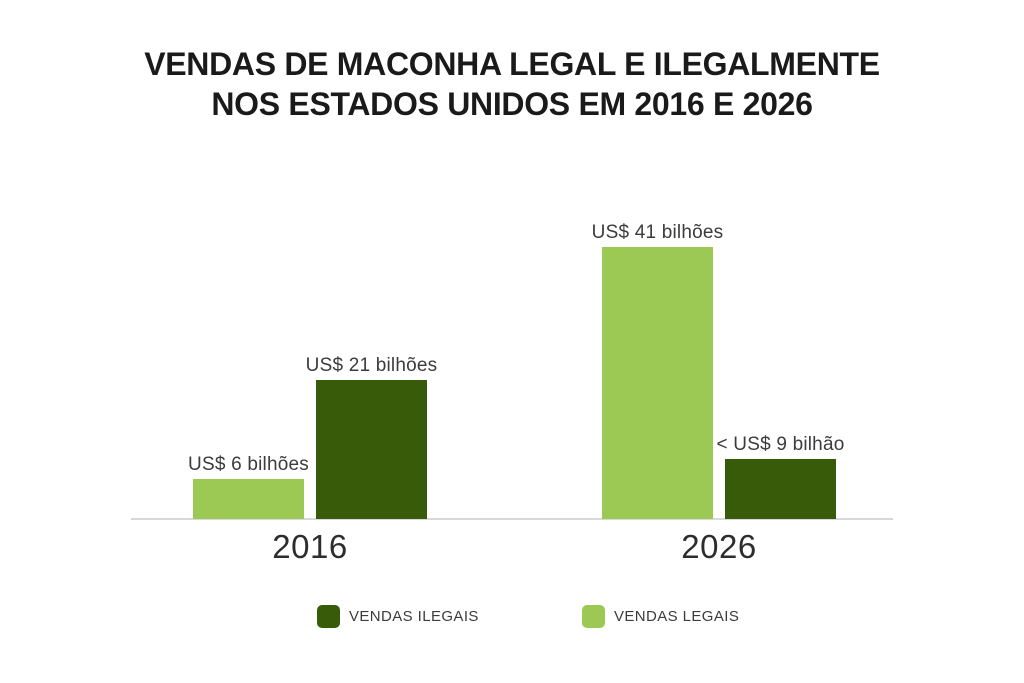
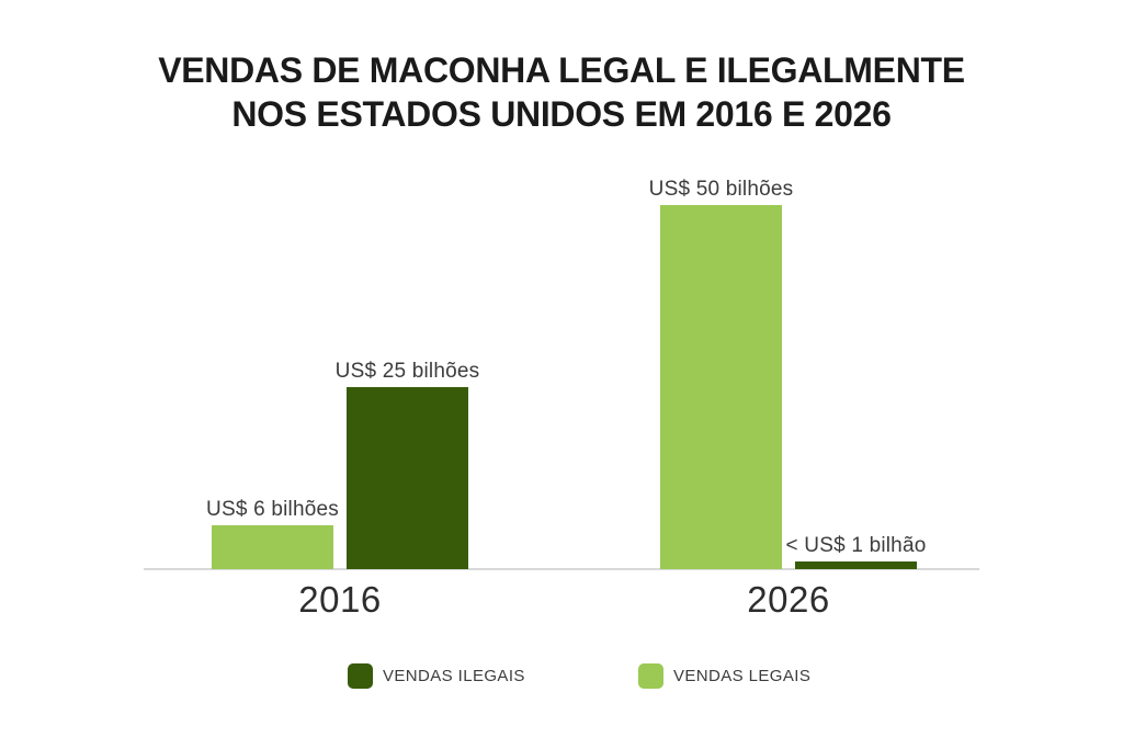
VENDAS ILEGAIS/2016: 21 -> 25
VENDAS LEGAIS/2026: 41 -> 50
VENDAS ILEGAIS/2026: 9 -> 1
